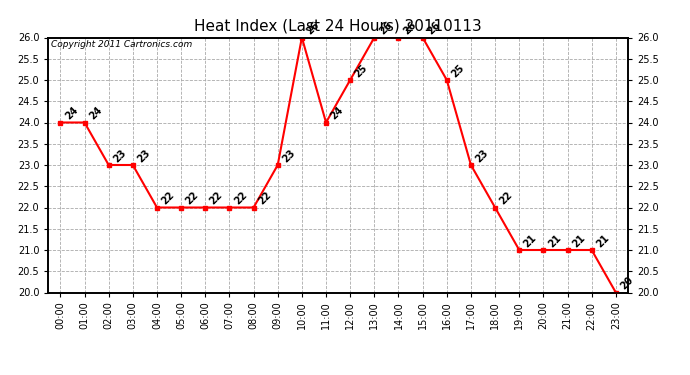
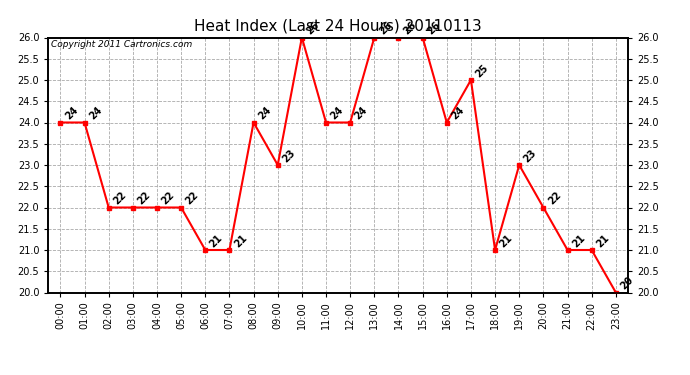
02:00: 23 -> 22
03:00: 23 -> 22
06:00: 22 -> 21
07:00: 22 -> 21
08:00: 22 -> 24
12:00: 25 -> 24
16:00: 25 -> 24
17:00: 23 -> 25
18:00: 22 -> 21
19:00: 21 -> 23
20:00: 21 -> 22
